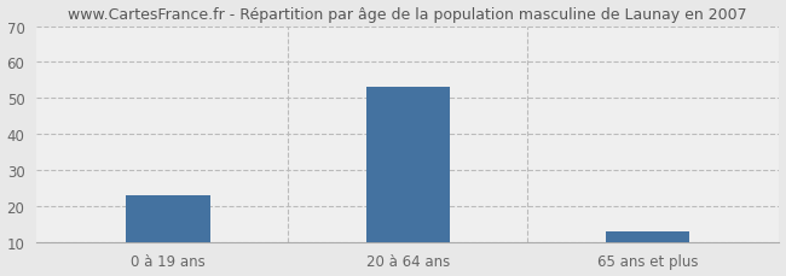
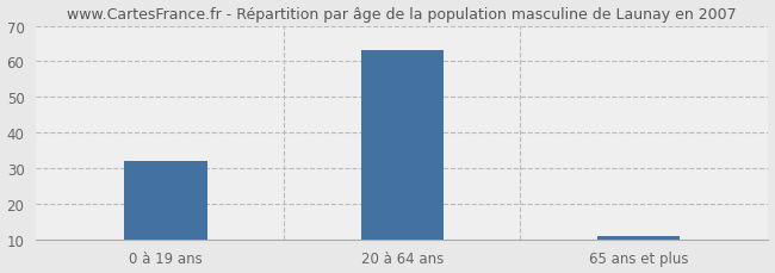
0 à 19 ans: 23 -> 32
20 à 64 ans: 53 -> 63
65 ans et plus: 13 -> 11
